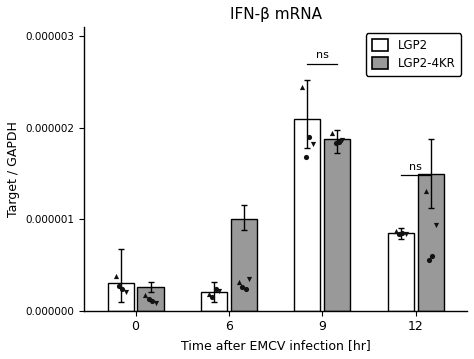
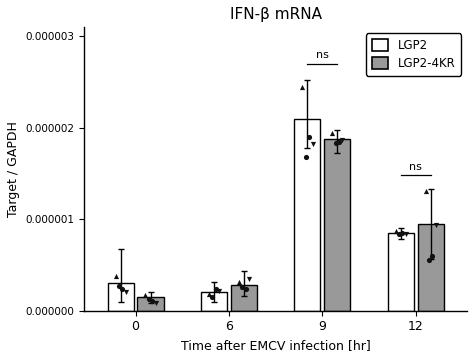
LGP2-4KR/0: 0.00000026 -> 0.00000015
LGP2-4KR/6: 0.00000100 -> 0.00000028
LGP2-4KR/12: 0.00000150 -> 0.00000095
